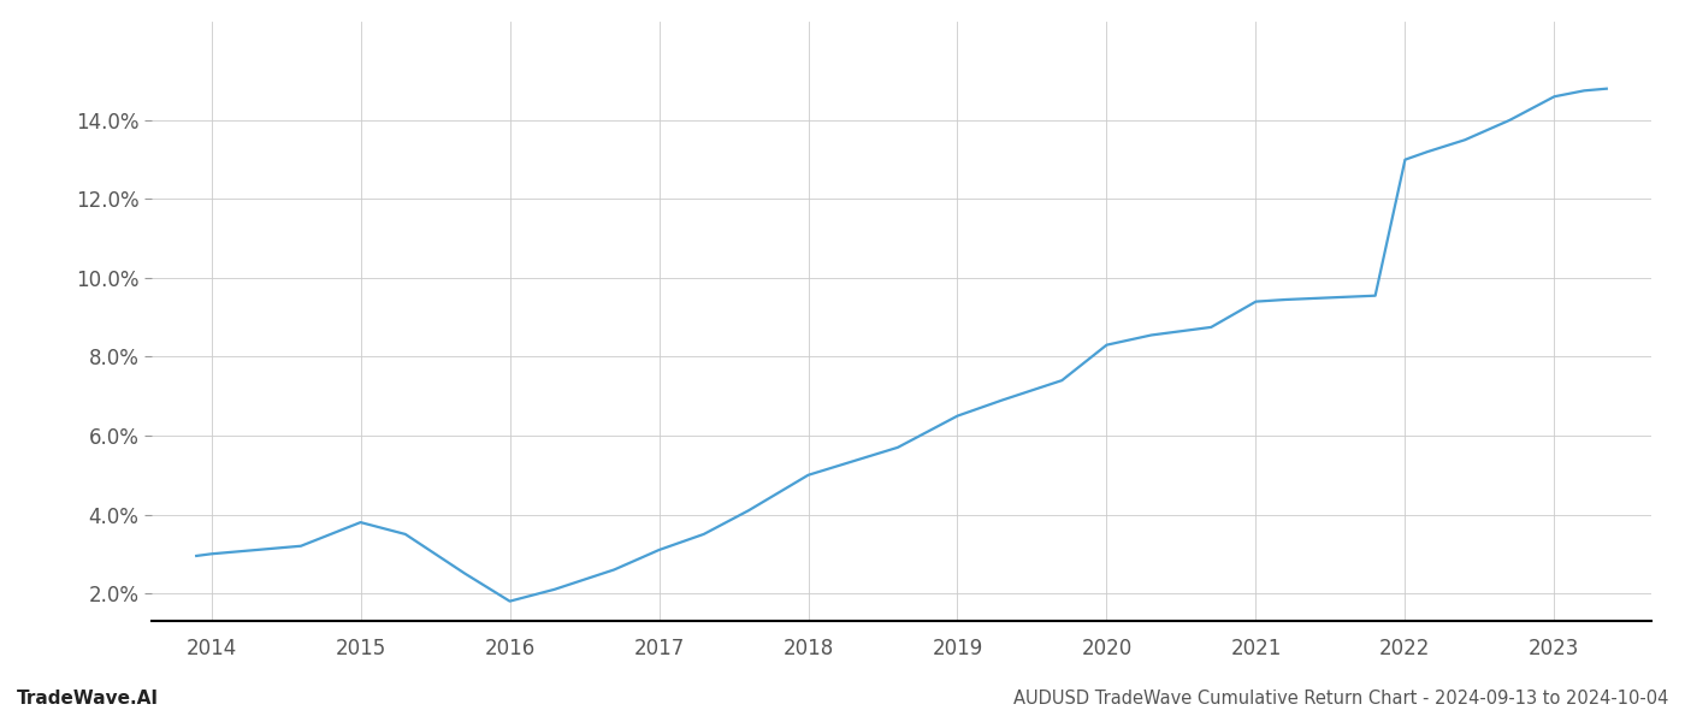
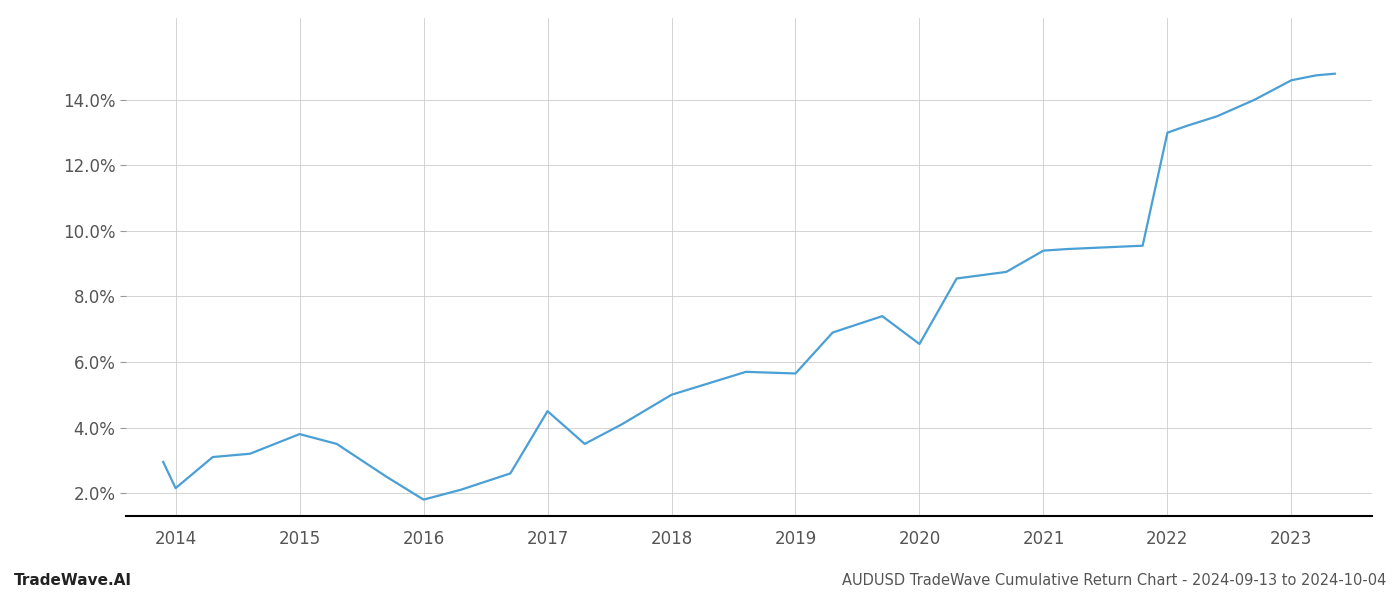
2014: 3.00% -> 2.15%
2017: 3.10% -> 4.50%
2019: 6.50% -> 5.65%
2020: 8.30% -> 6.55%
